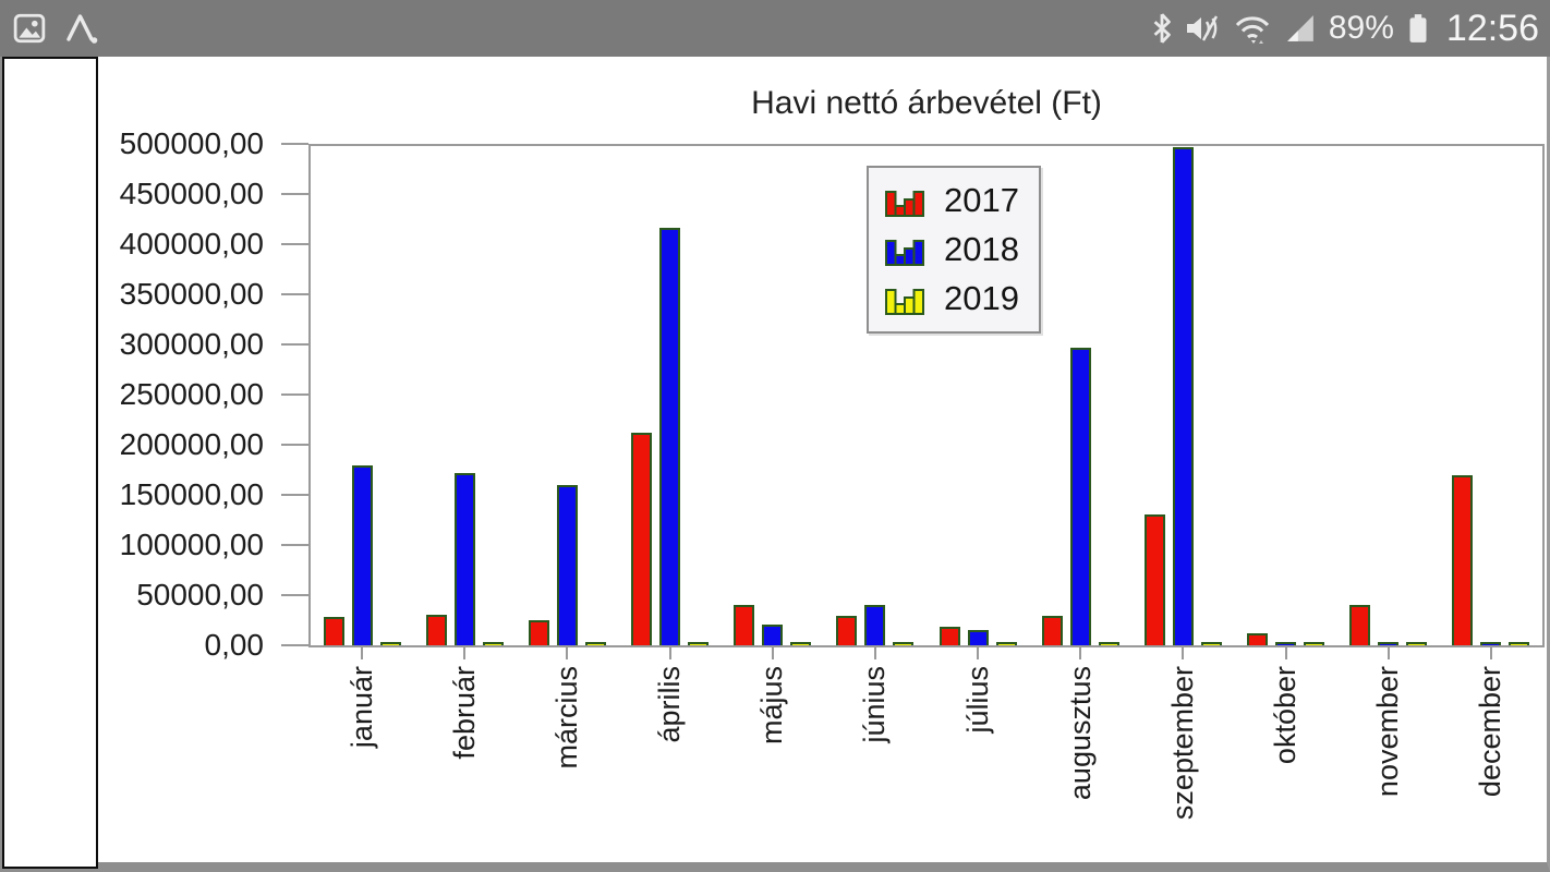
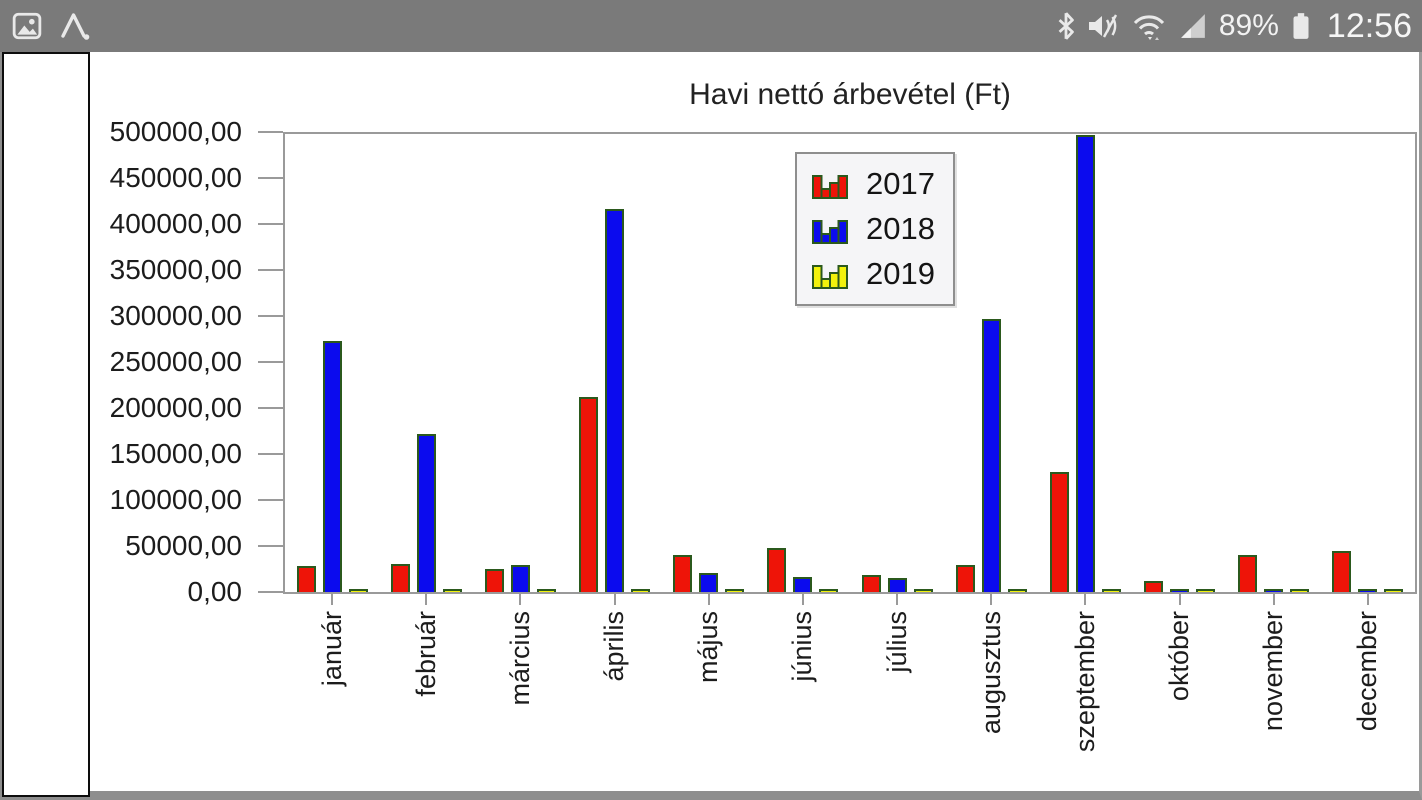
2018/január: 180000 -> 270000
2018/március: 160000 -> 30000
2017/június: 30000 -> 50000
2018/június: 40000 -> 20000
2017/december: 170000 -> 40000
